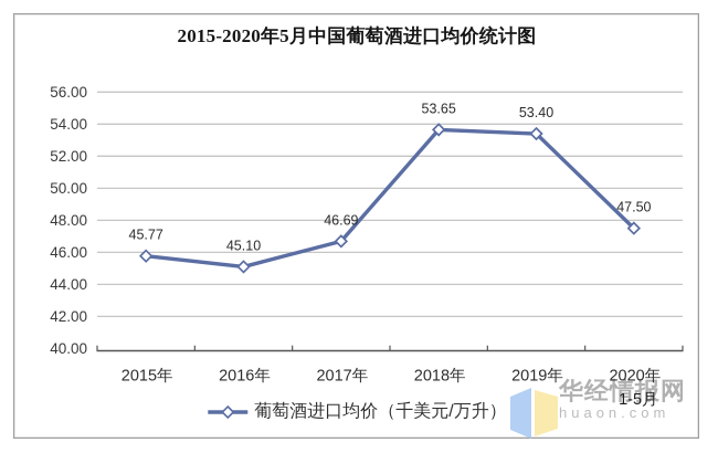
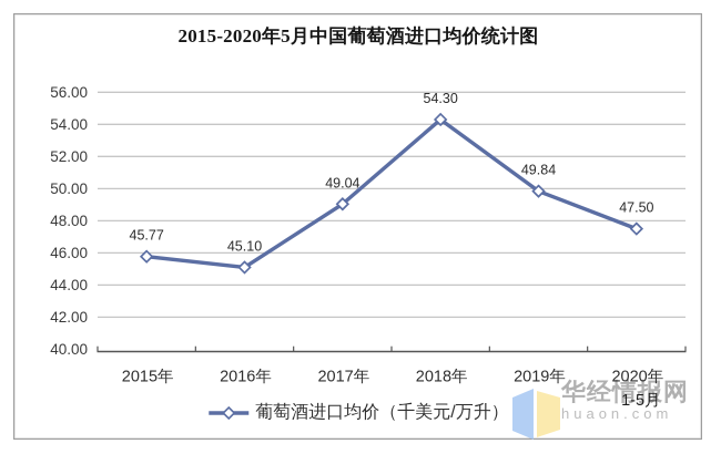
2017年: 46.69 -> 49.04
2018年: 53.65 -> 54.30
2019年: 53.40 -> 49.84
